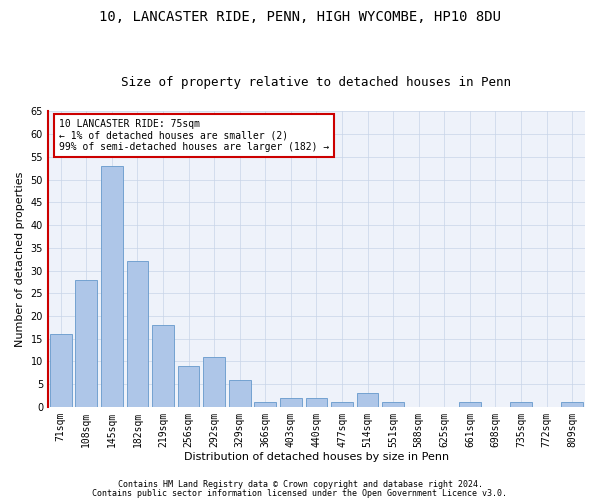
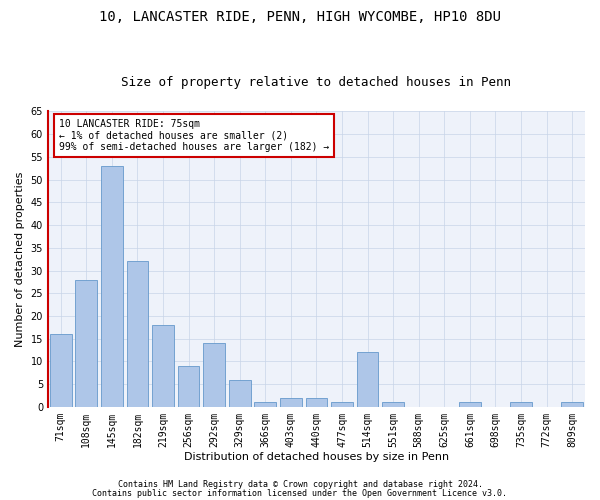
292sqm: 11 -> 14
514sqm: 3 -> 12
